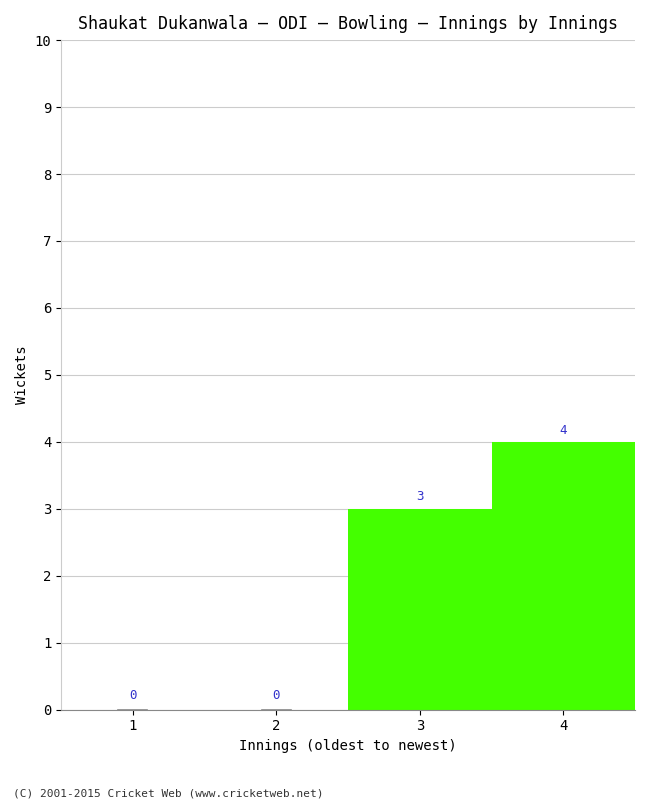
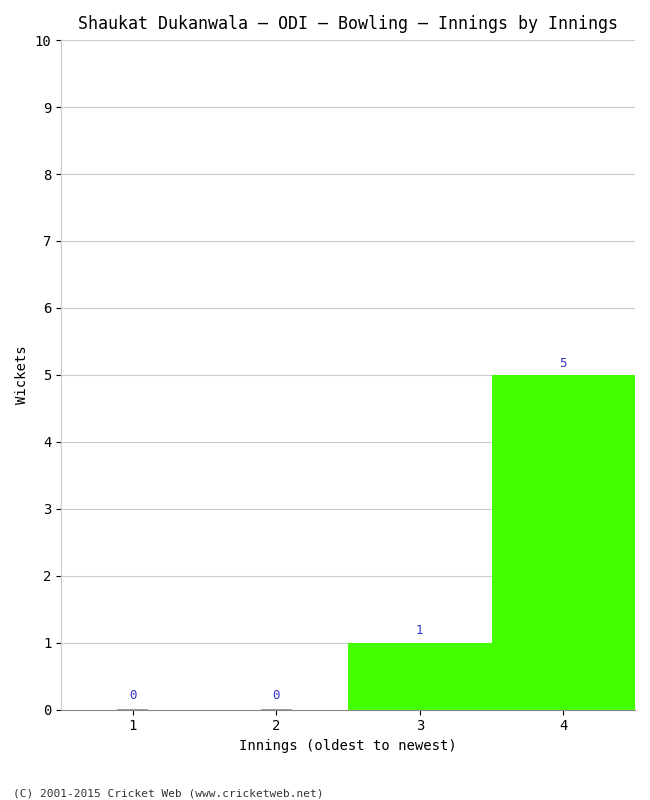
3: 3 -> 1
4: 4 -> 5
